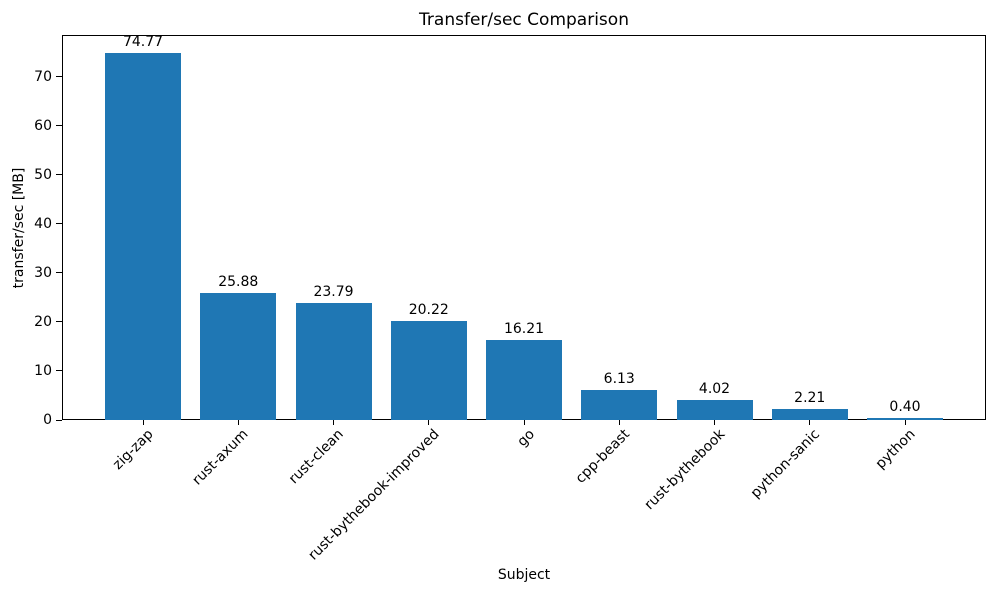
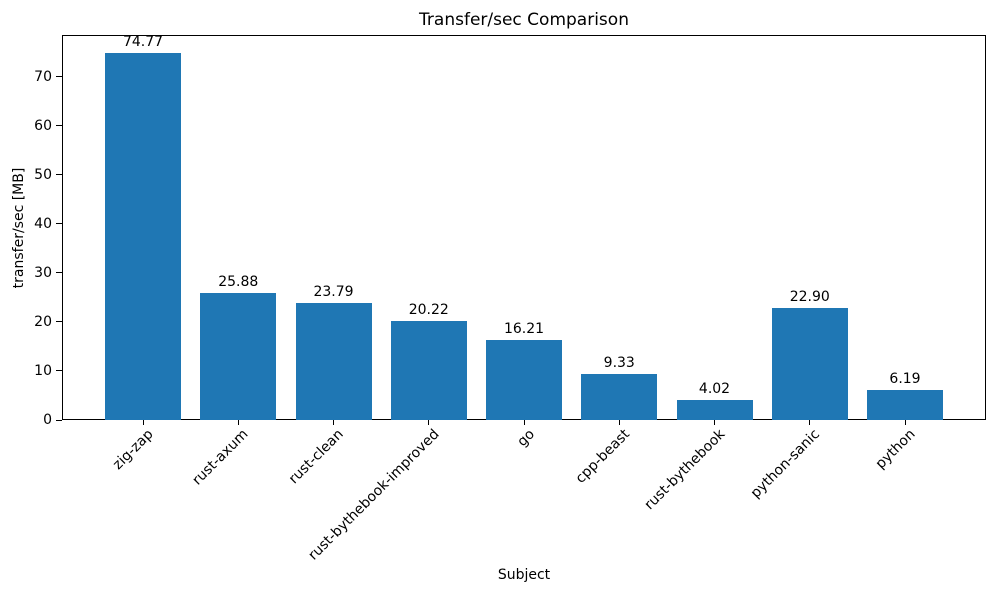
cpp-beast: 6.13 -> 9.33
python-sanic: 2.21 -> 22.90
python: 0.40 -> 6.19
